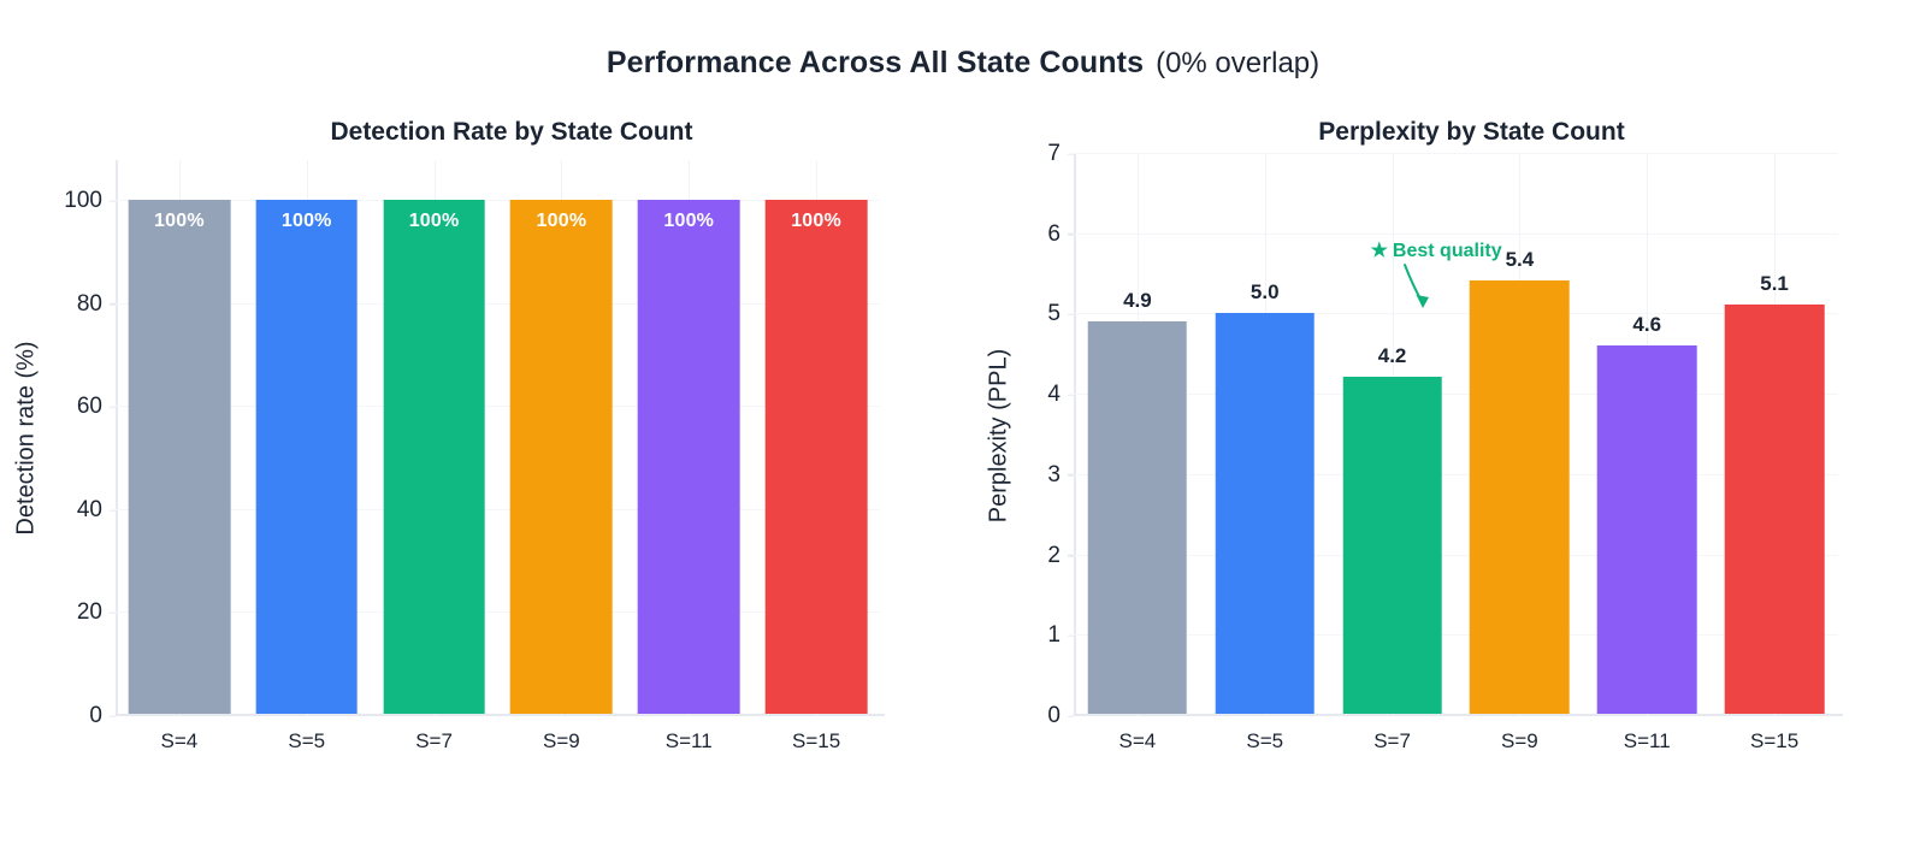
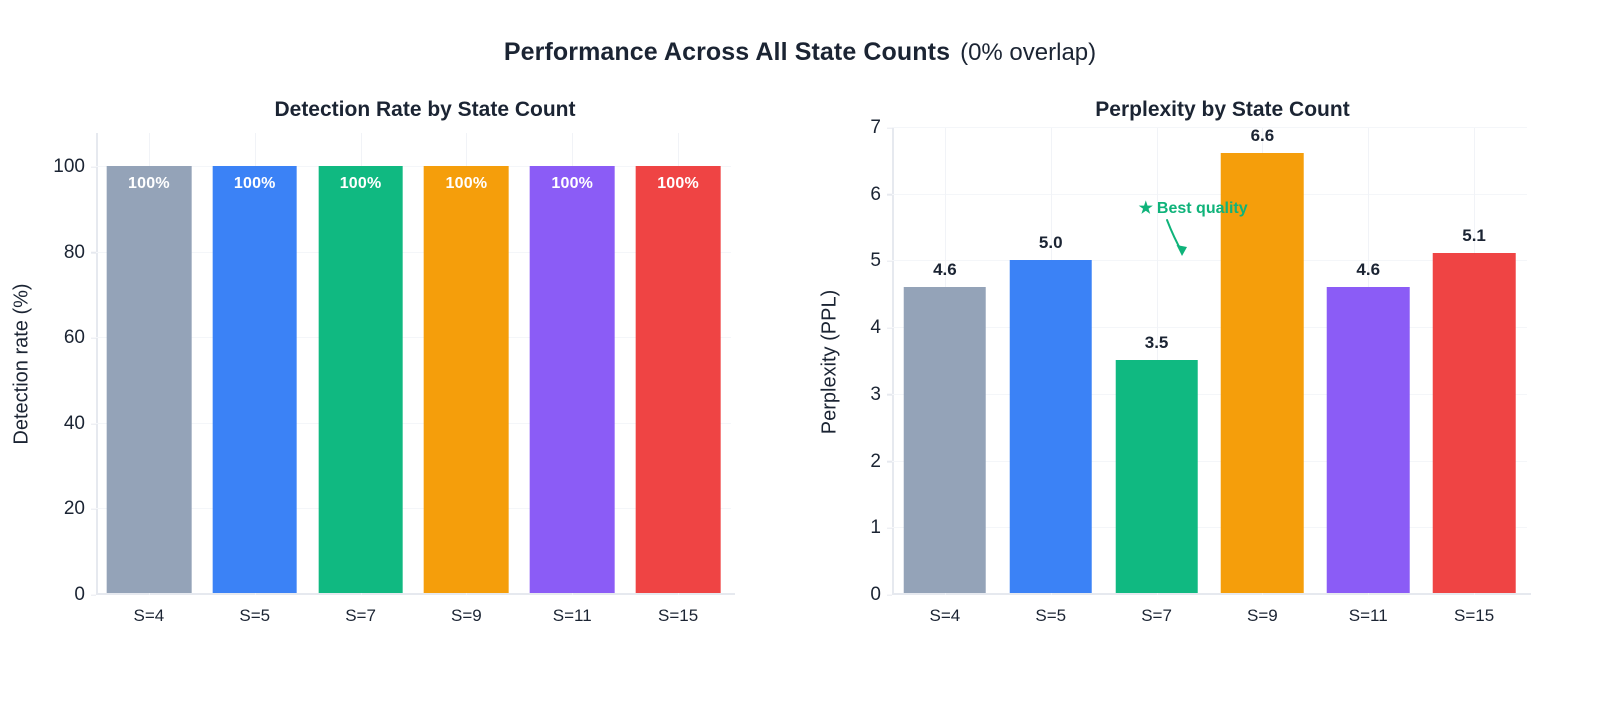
Perplexity by State Count/S=4: 4.9 -> 4.6
Perplexity by State Count/S=7: 4.2 -> 3.5
Perplexity by State Count/S=9: 5.4 -> 6.6
